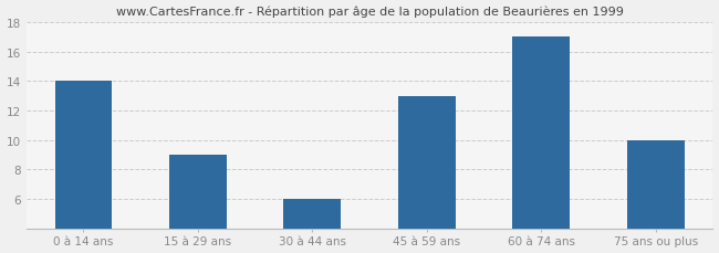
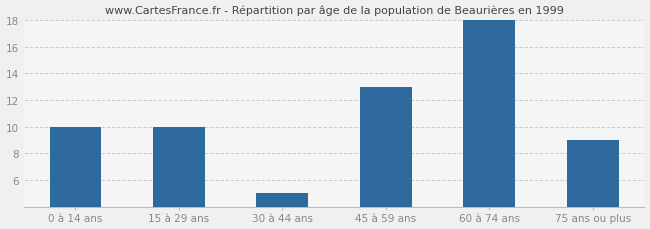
0 à 14 ans: 14 -> 10
15 à 29 ans: 9 -> 10
30 à 44 ans: 6 -> 5
60 à 74 ans: 17 -> 18
75 ans ou plus: 10 -> 9
